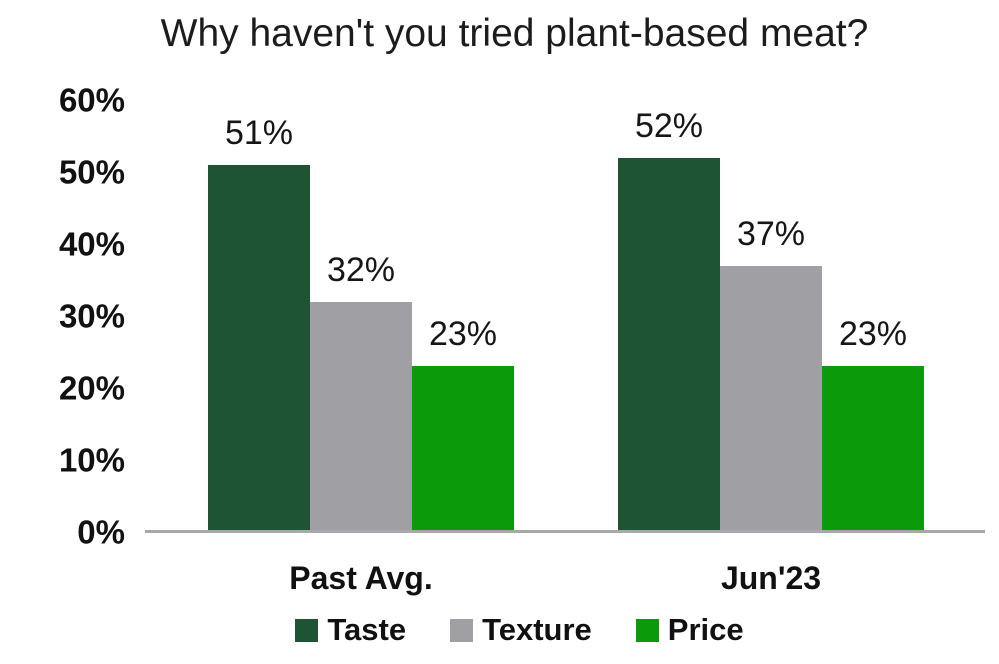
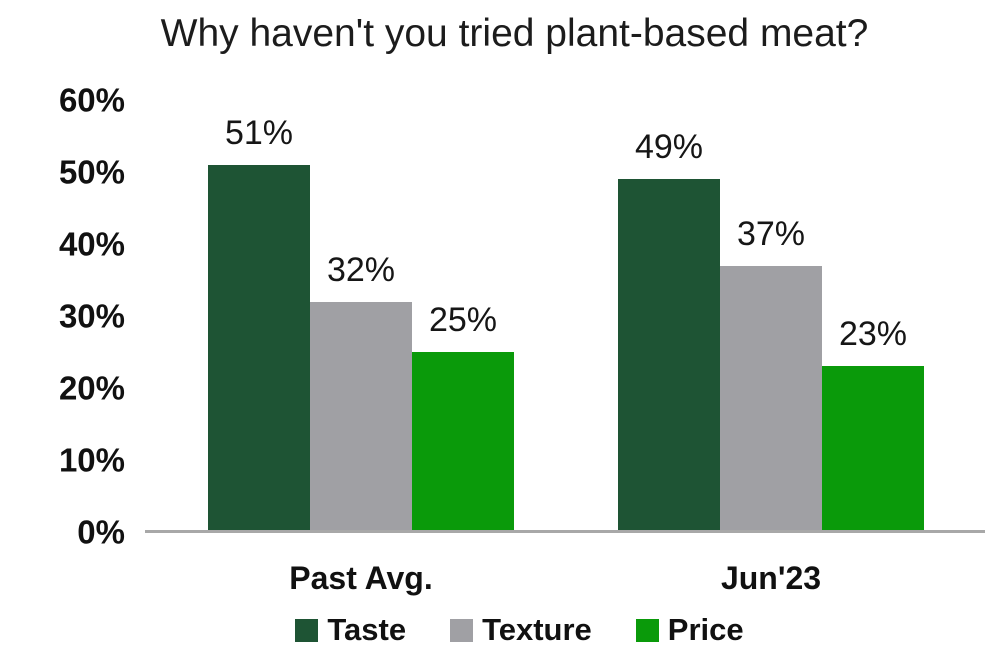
Price/Past Avg.: 23% -> 25%
Taste/Jun'23: 52% -> 49%
